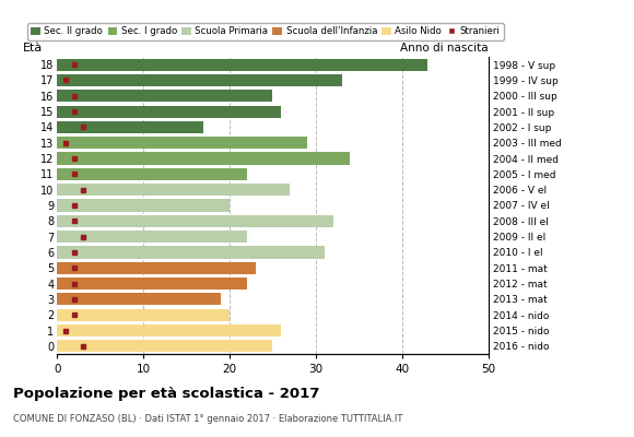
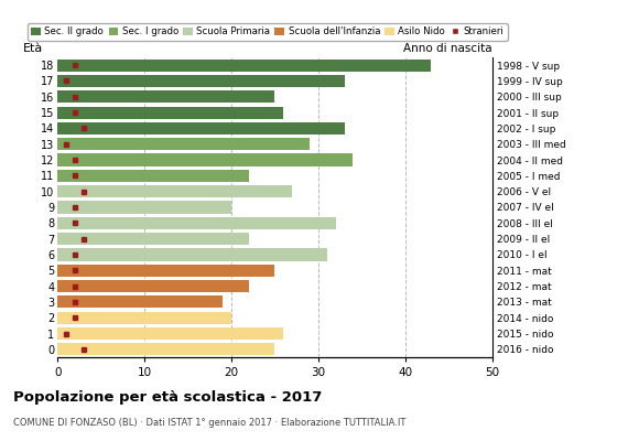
14: 17 -> 33
5: 23 -> 25
